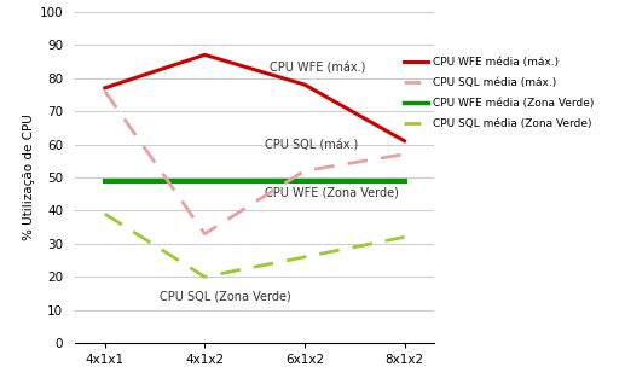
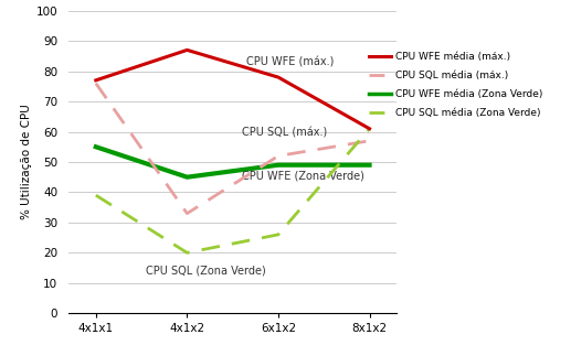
CPU WFE média (Zona Verde)/4x1x1: 49 -> 55
CPU WFE média (Zona Verde)/4x1x2: 49 -> 45
CPU SQL média (Zona Verde)/8x1x2: 32 -> 61
